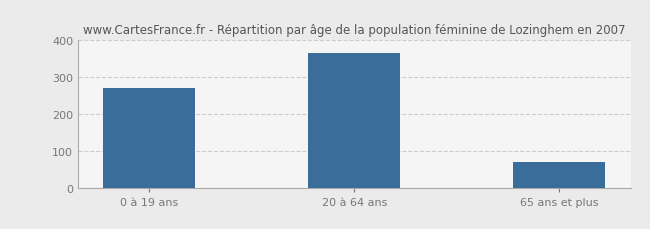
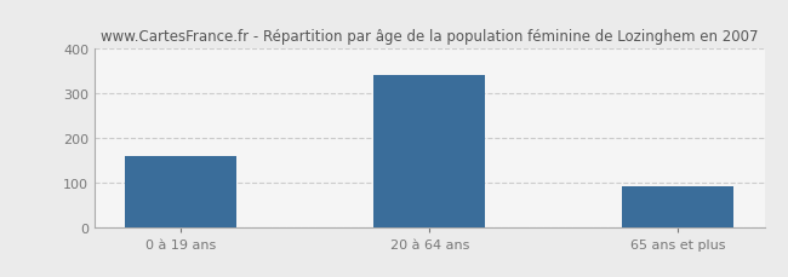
0 à 19 ans: 270 -> 158
20 à 64 ans: 365 -> 341
65 ans et plus: 70 -> 90
